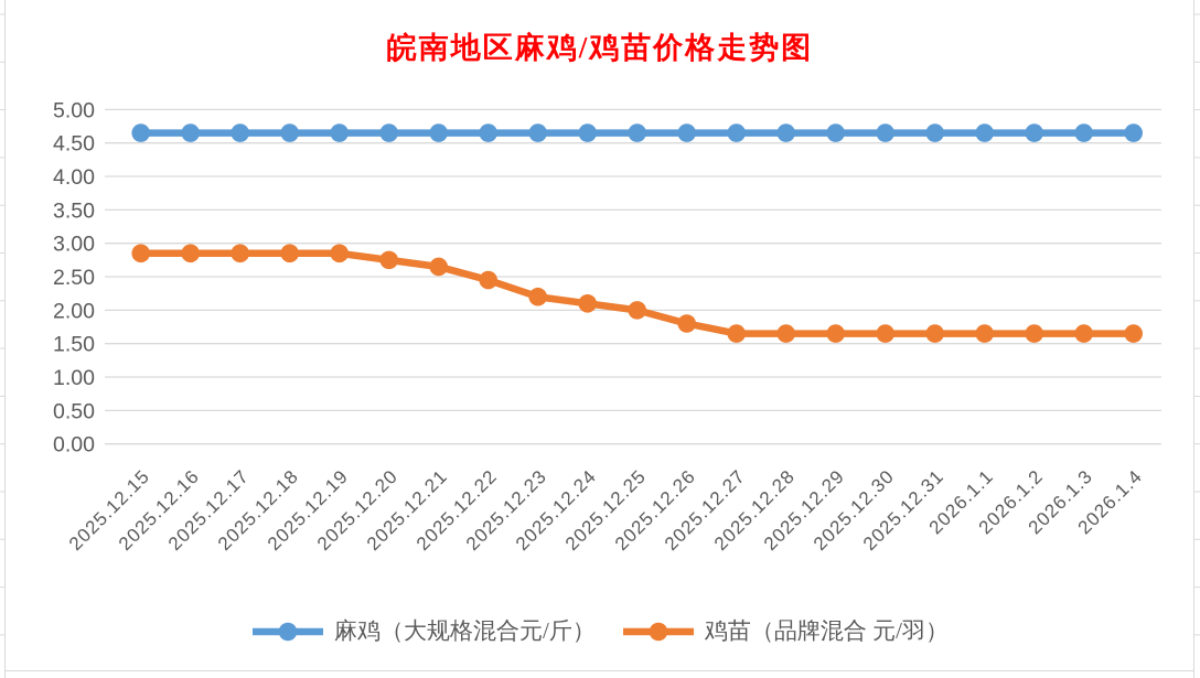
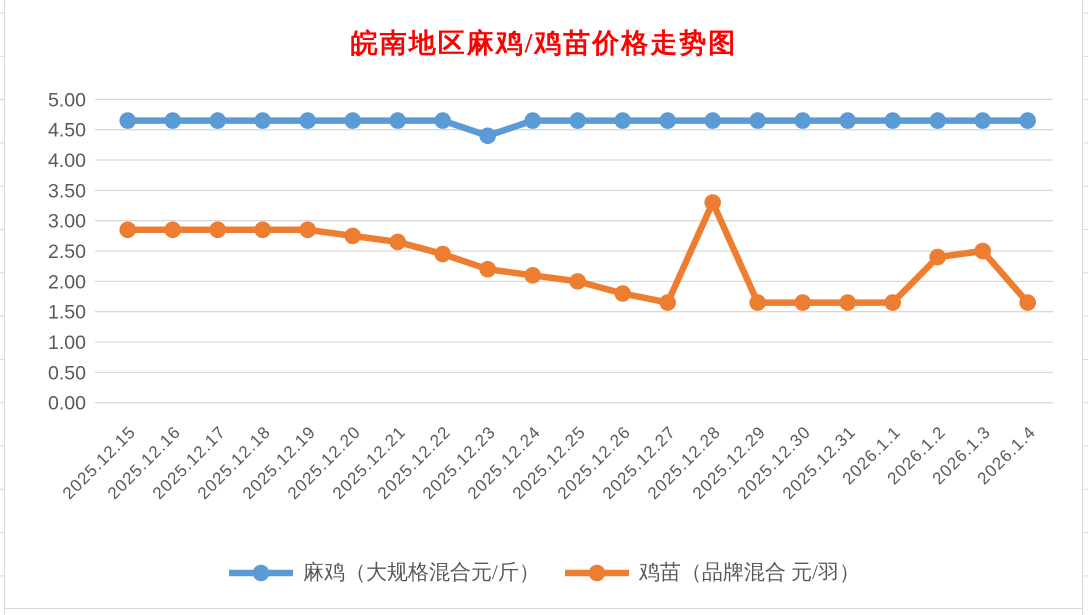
麻鸡（大规格混合元/斤）/2025.12.23: 4.7 -> 4.4
鸡苗（品牌混合 元/羽）/2025.12.28: 1.6 -> 3.3
鸡苗（品牌混合 元/羽）/2026.1.2: 1.6 -> 2.4
鸡苗（品牌混合 元/羽）/2026.1.3: 1.6 -> 2.5
